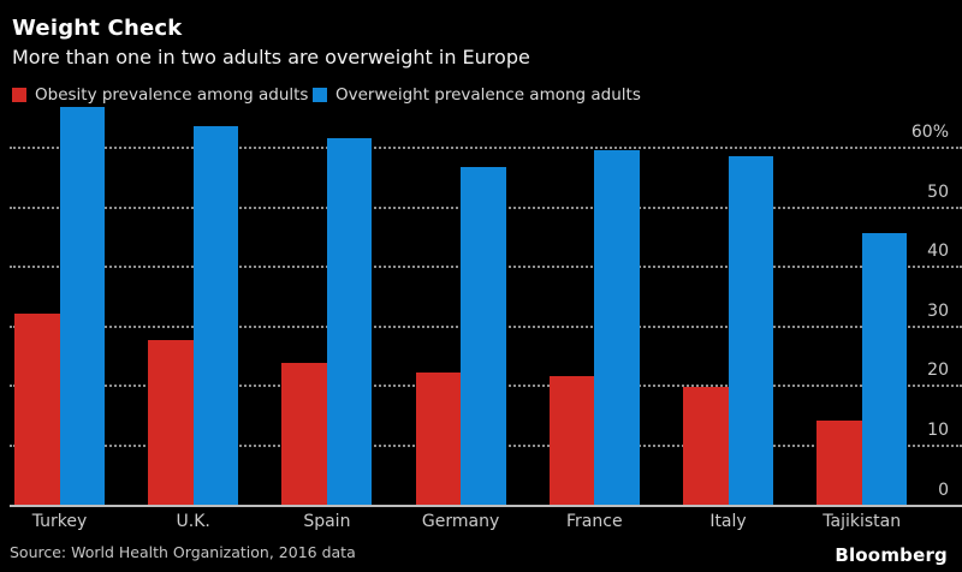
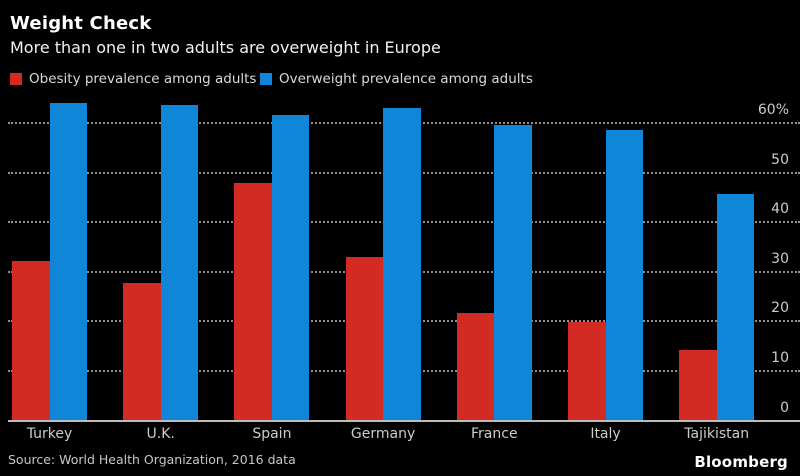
Overweight prevalence among adults/Turkey: 67% -> 64%
Obesity prevalence among adults/Spain: 24% -> 48%
Obesity prevalence among adults/Germany: 22% -> 33%
Overweight prevalence among adults/Germany: 57% -> 63%
